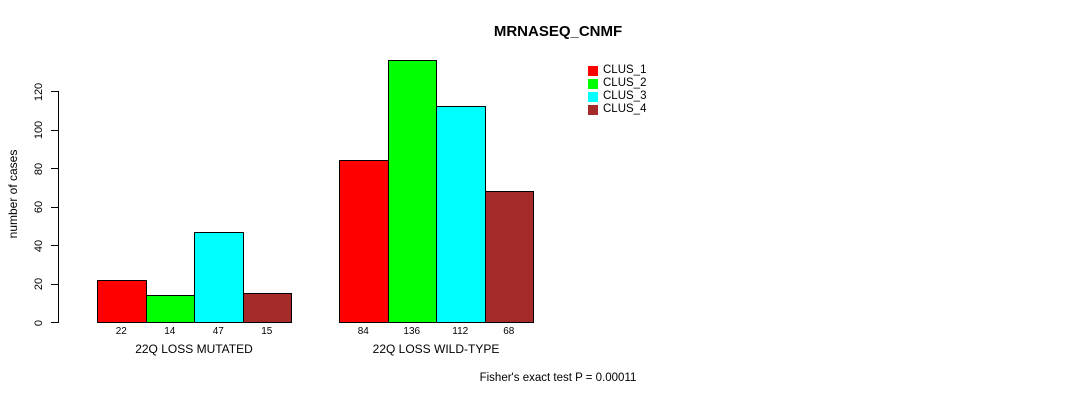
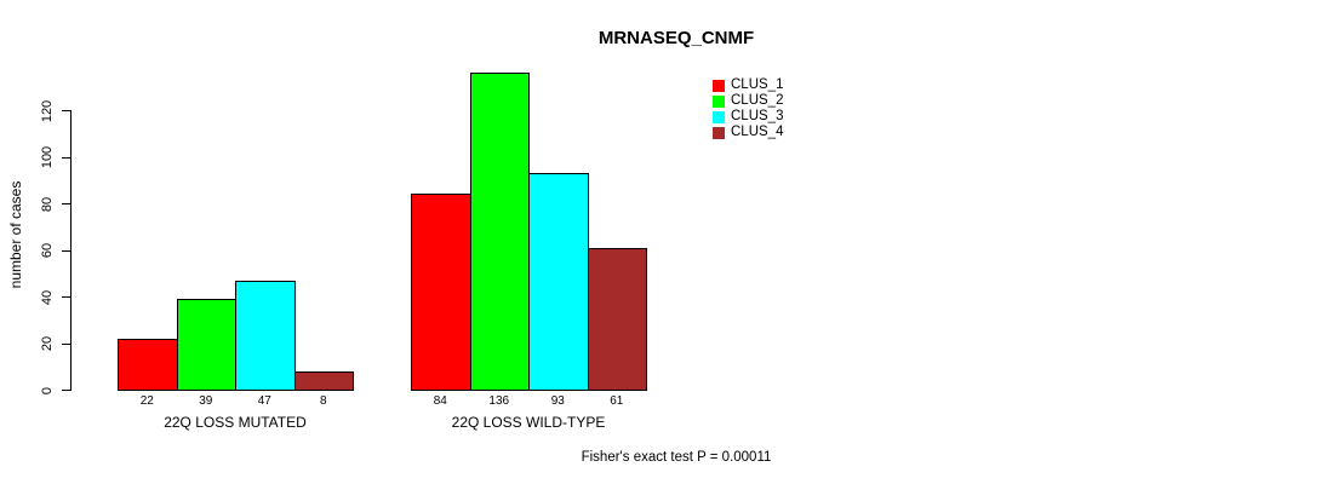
CLUS_2/22Q LOSS MUTATED: 14 -> 39
CLUS_4/22Q LOSS MUTATED: 15 -> 8
CLUS_3/22Q LOSS WILD-TYPE: 112 -> 93
CLUS_4/22Q LOSS WILD-TYPE: 68 -> 61
